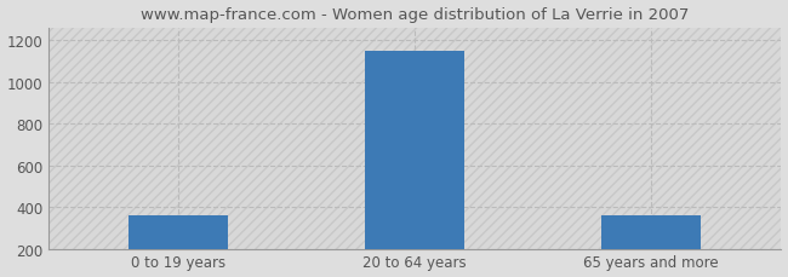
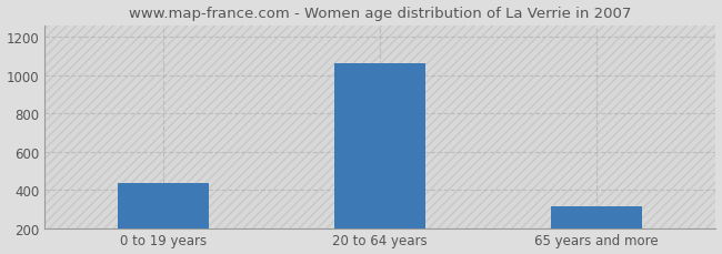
0 to 19 years: 360 -> 440
20 to 64 years: 1150 -> 1060
65 years and more: 360 -> 310
